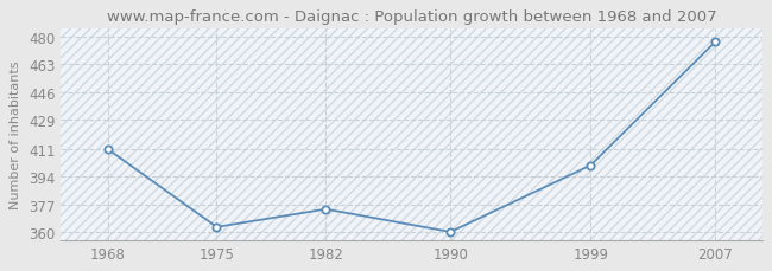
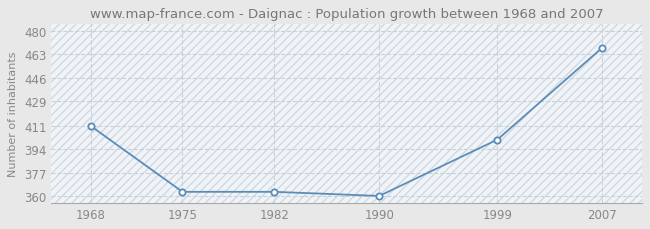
1982: 374 -> 363
2007: 477 -> 468
